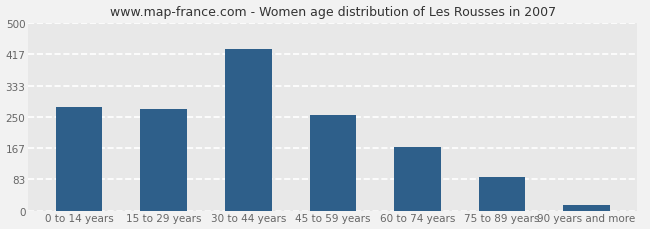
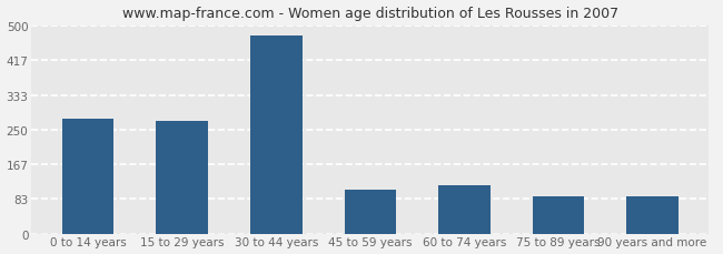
30 to 44 years: 430 -> 475
45 to 59 years: 255 -> 105
60 to 74 years: 170 -> 115
90 years and more: 15 -> 90
